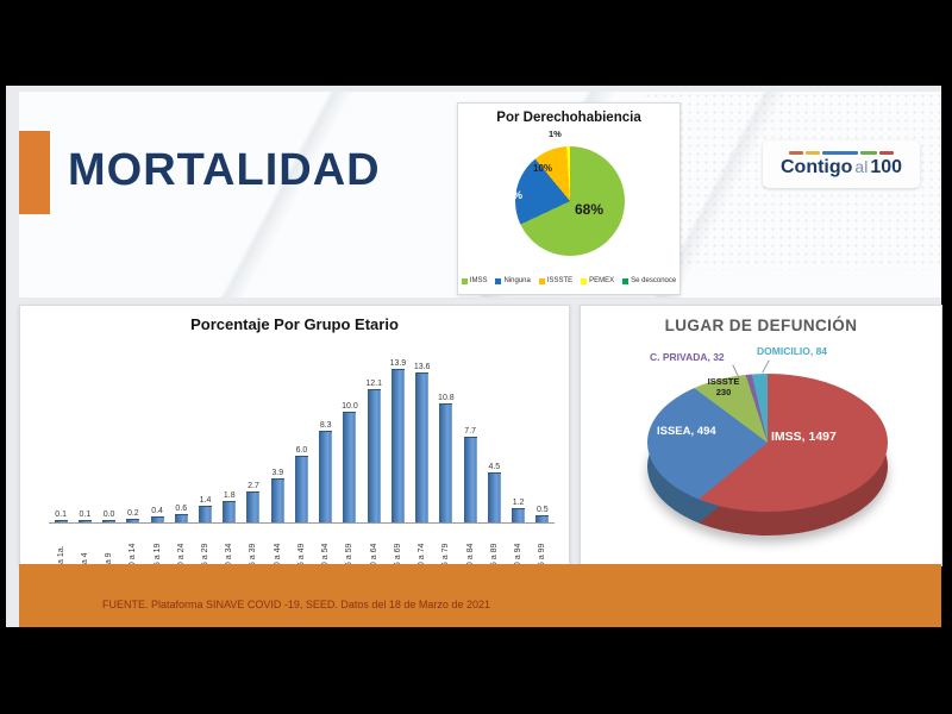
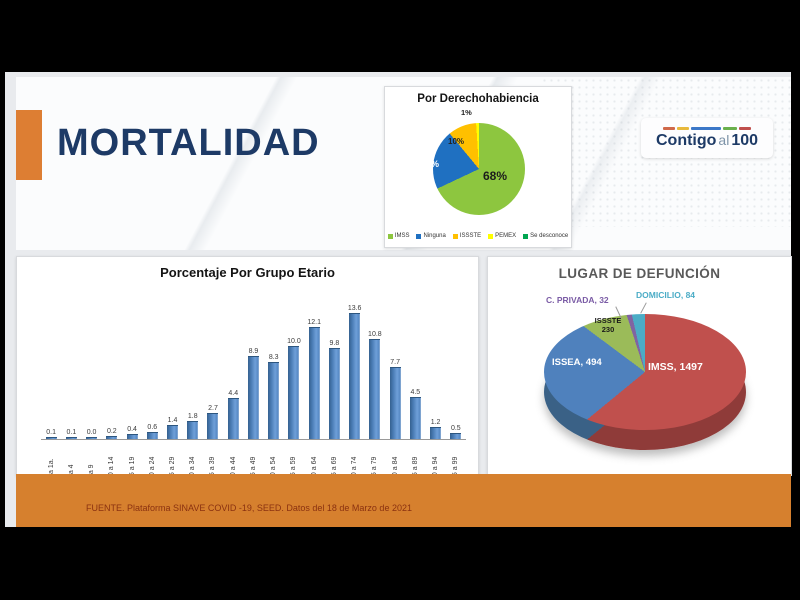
Porcentaje Por Grupo Etario/40 a 44: 3.9 -> 4.4
Porcentaje Por Grupo Etario/45 a 49: 6.0 -> 8.9
Porcentaje Por Grupo Etario/65 a 69: 13.9 -> 9.8
